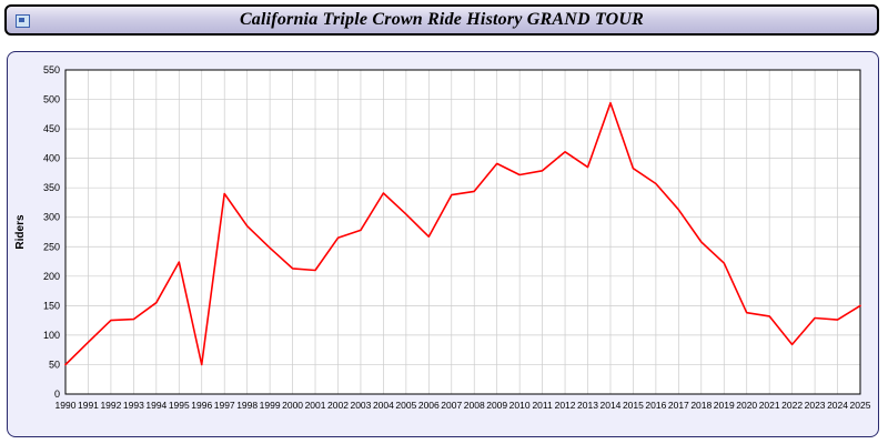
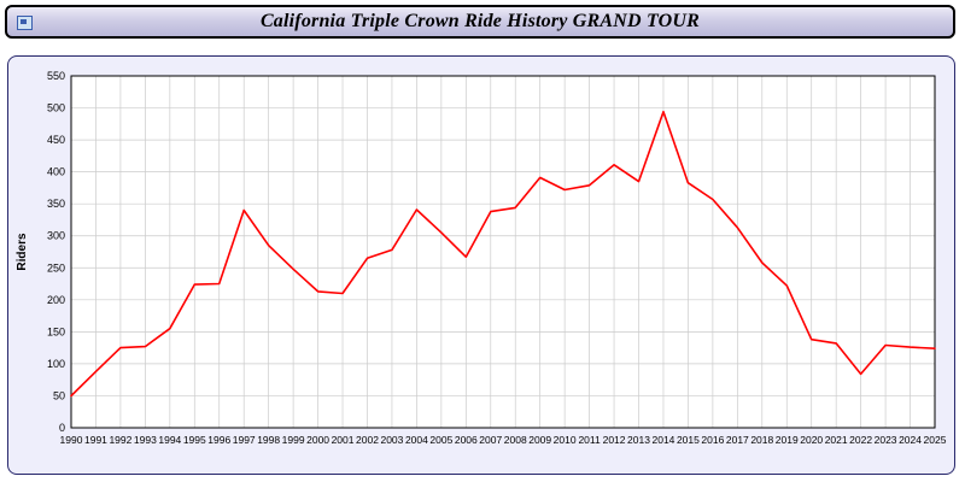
1996: 50 -> 220
2025: 150 -> 120
